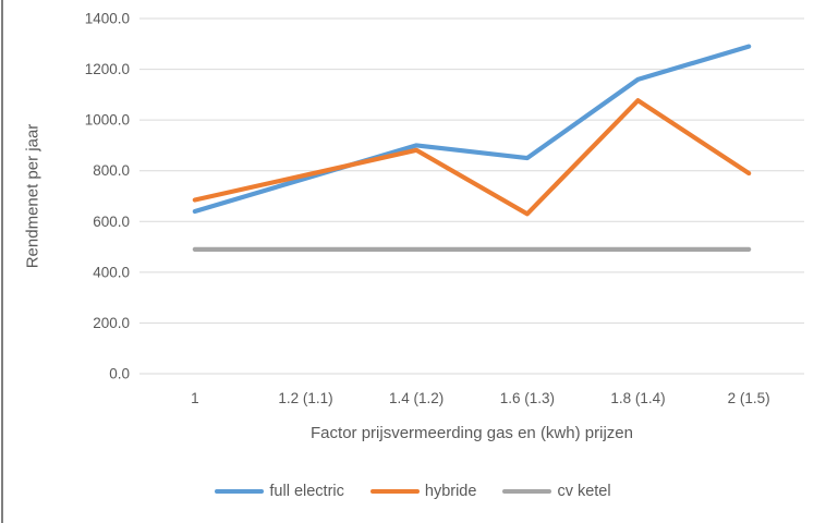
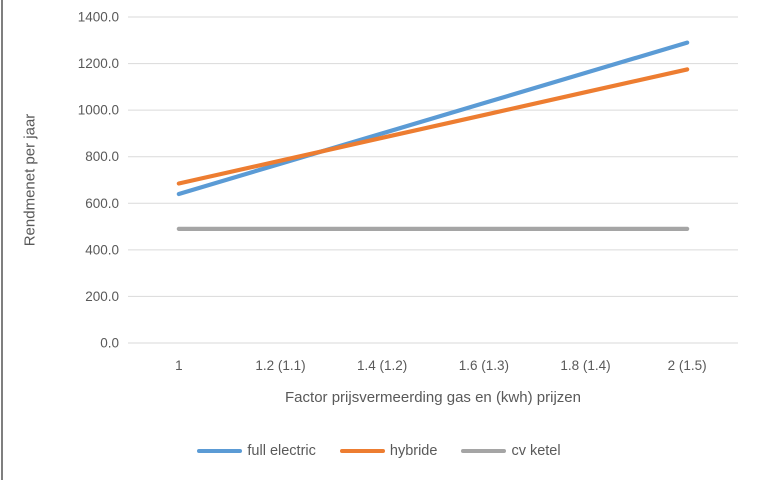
full electric/1.6 (1.3): 850 -> 1030
hybride/1.6 (1.3): 630 -> 980
hybride/2 (1.5): 790 -> 1180
